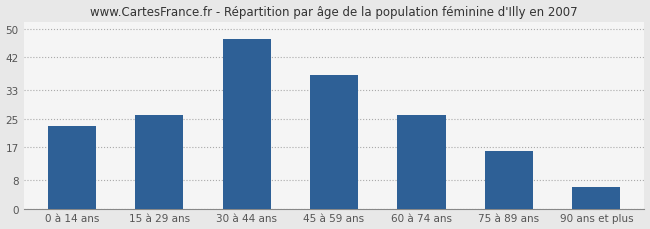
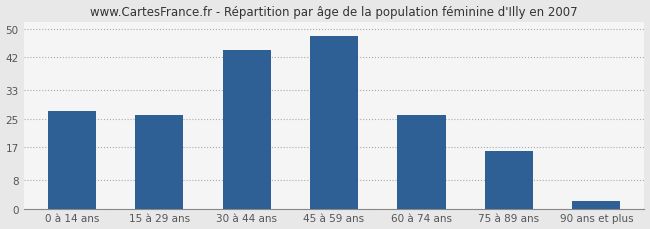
0 à 14 ans: 23 -> 27
30 à 44 ans: 47 -> 44
45 à 59 ans: 37 -> 48
90 ans et plus: 6 -> 2
